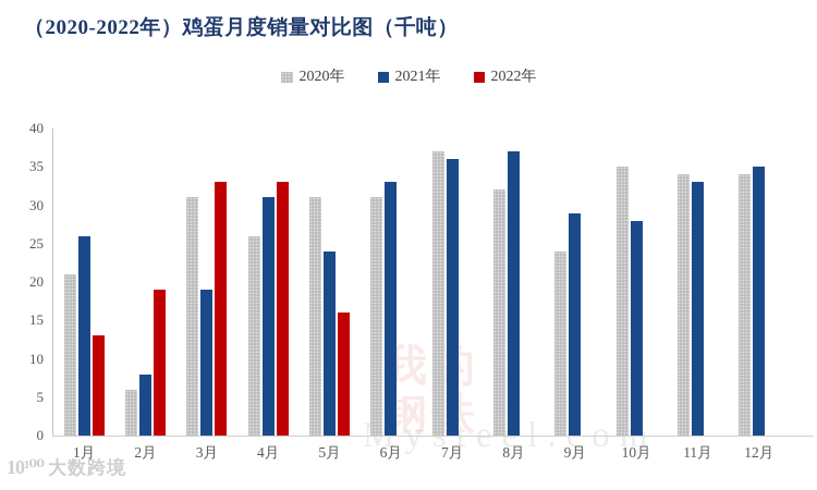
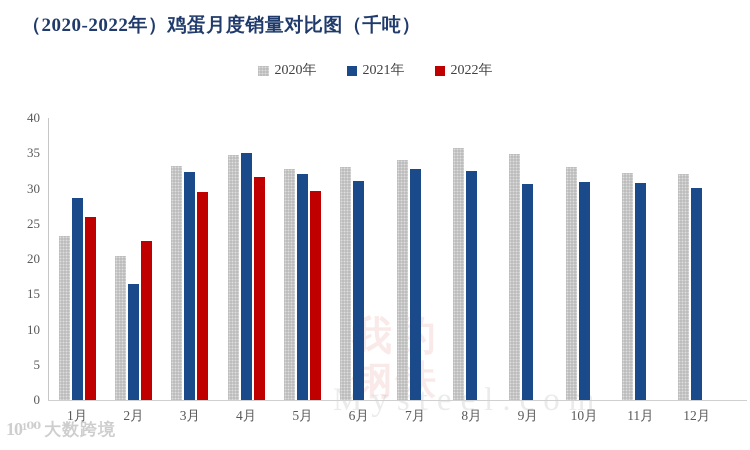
2020年/1月: 21 -> 23
2021年/1月: 26 -> 29
2022年/1月: 13 -> 26
2020年/2月: 6 -> 20
2021年/2月: 8 -> 16
2022年/2月: 19 -> 22
2020年/3月: 31 -> 33
2021年/3月: 19 -> 32
2022年/3月: 33 -> 30
2020年/4月: 26 -> 35
2021年/4月: 31 -> 35
2022年/4月: 33 -> 32
2020年/5月: 31 -> 33
2021年/5月: 24 -> 32
2022年/5月: 16 -> 30
2020年/6月: 31 -> 33
2021年/6月: 33 -> 31
2020年/7月: 37 -> 34
2021年/7月: 36 -> 33
2020年/8月: 32 -> 36
2021年/8月: 37 -> 32
2020年/9月: 24 -> 35
2021年/9月: 29 -> 31
2020年/10月: 35 -> 33
2021年/10月: 28 -> 31
2020年/11月: 34 -> 32
2021年/11月: 33 -> 31
2020年/12月: 34 -> 32
2021年/12月: 35 -> 30
